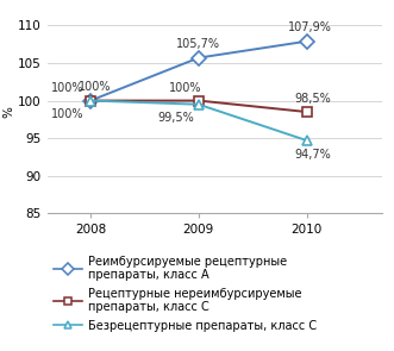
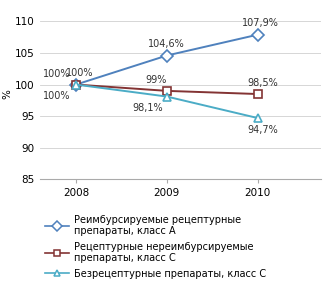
Реимбурсируемые рецептурные препараты, класс A/2009: 105,7% -> 104,6%
Рецептурные нереимбурсируемые препараты, класс С/2009: 100% -> 99%
Безрецептурные препараты, класс С/2009: 99,5% -> 98,1%
